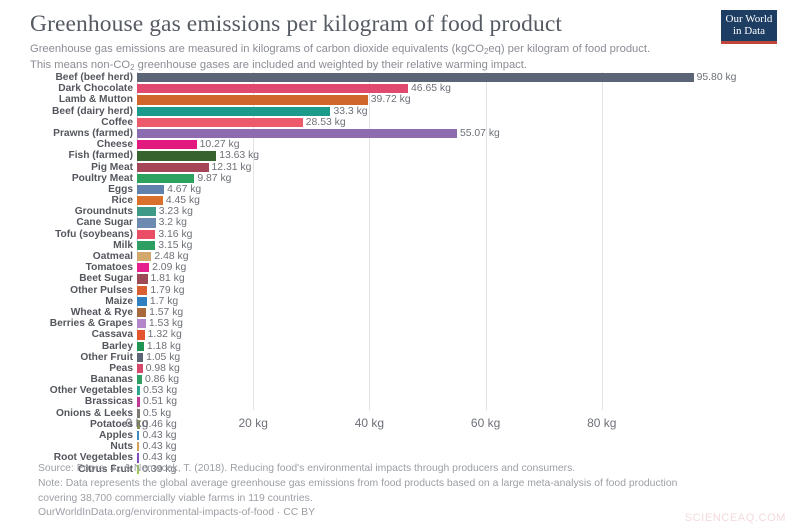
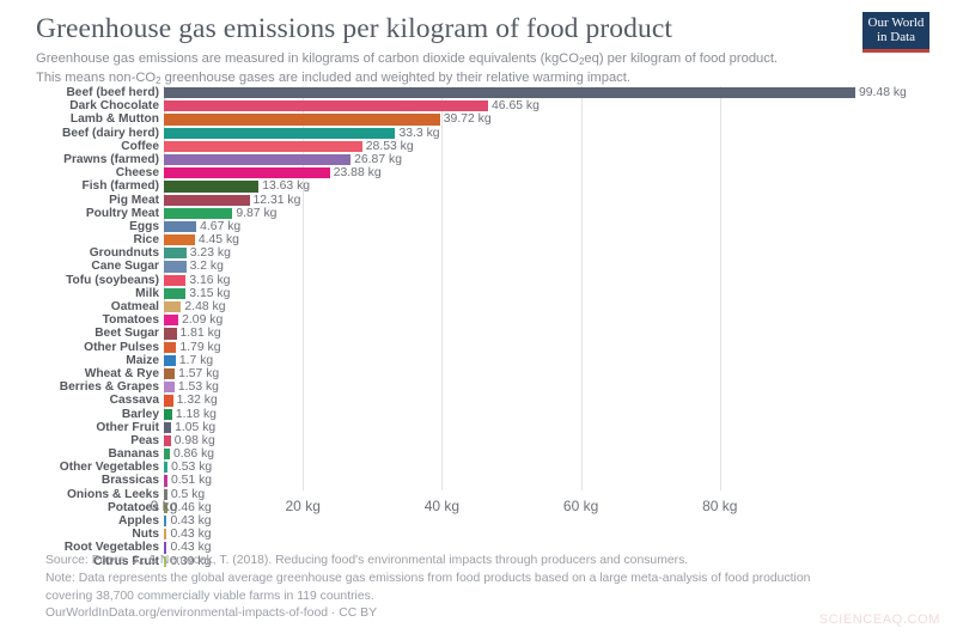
Beef (beef herd): 95.80 -> 99.48
Prawns (farmed): 55.07 -> 26.87
Cheese: 10.27 -> 23.88
